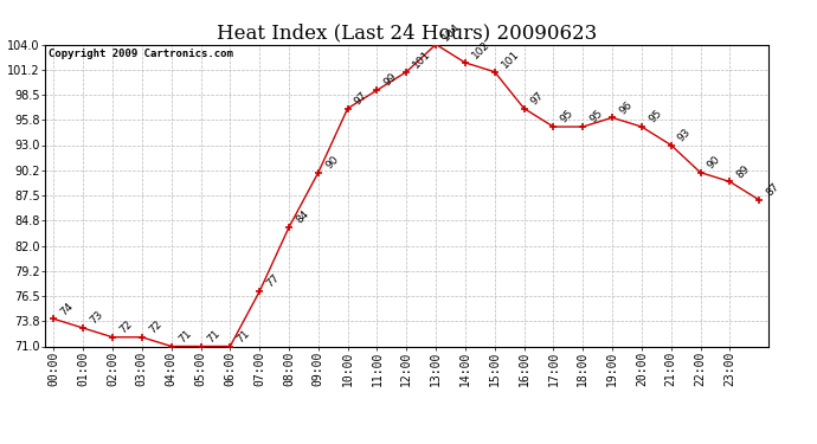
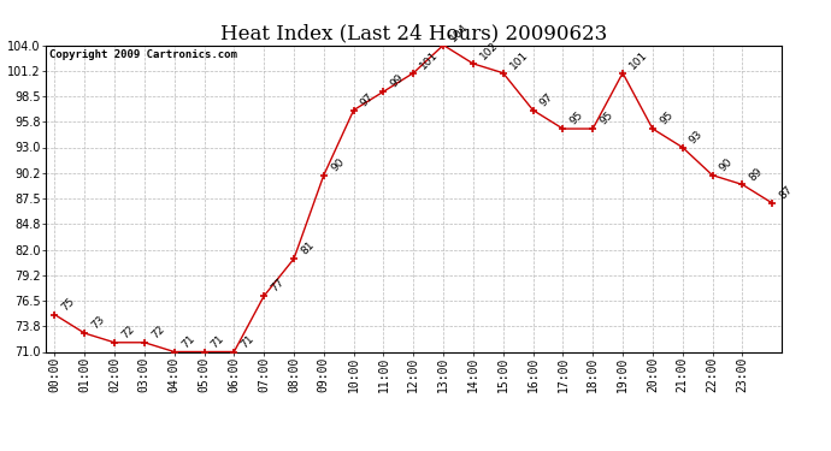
00:00: 74 -> 75
08:00: 84 -> 81
19:00: 96 -> 101
